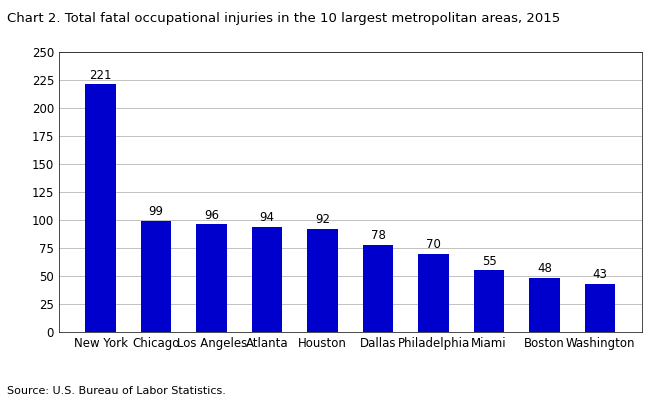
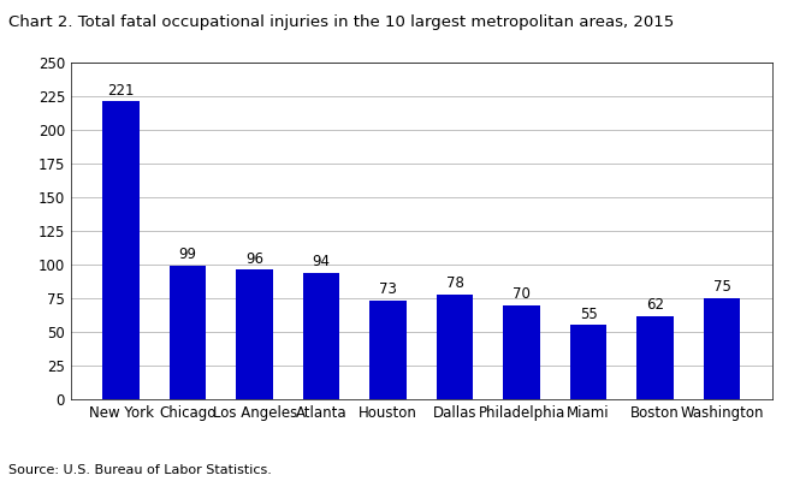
Houston: 92 -> 73
Boston: 48 -> 62
Washington: 43 -> 75
